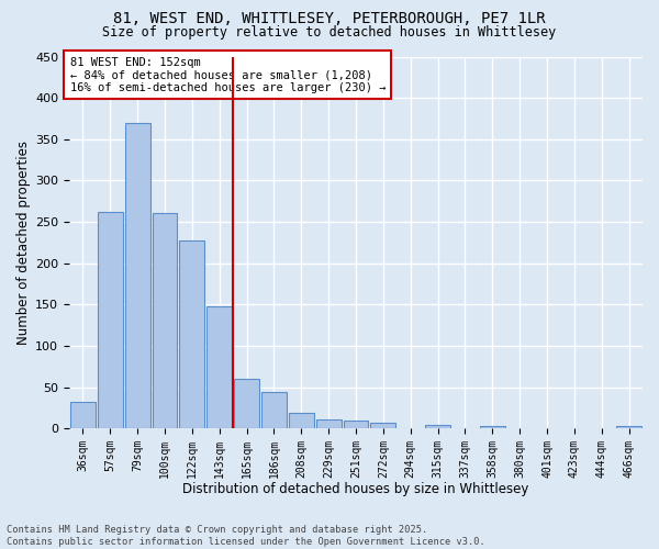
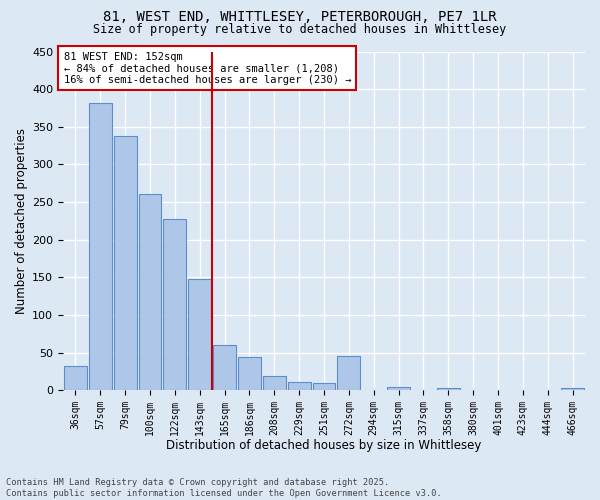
57sqm: 262 -> 382
79sqm: 370 -> 338
272sqm: 7 -> 46
